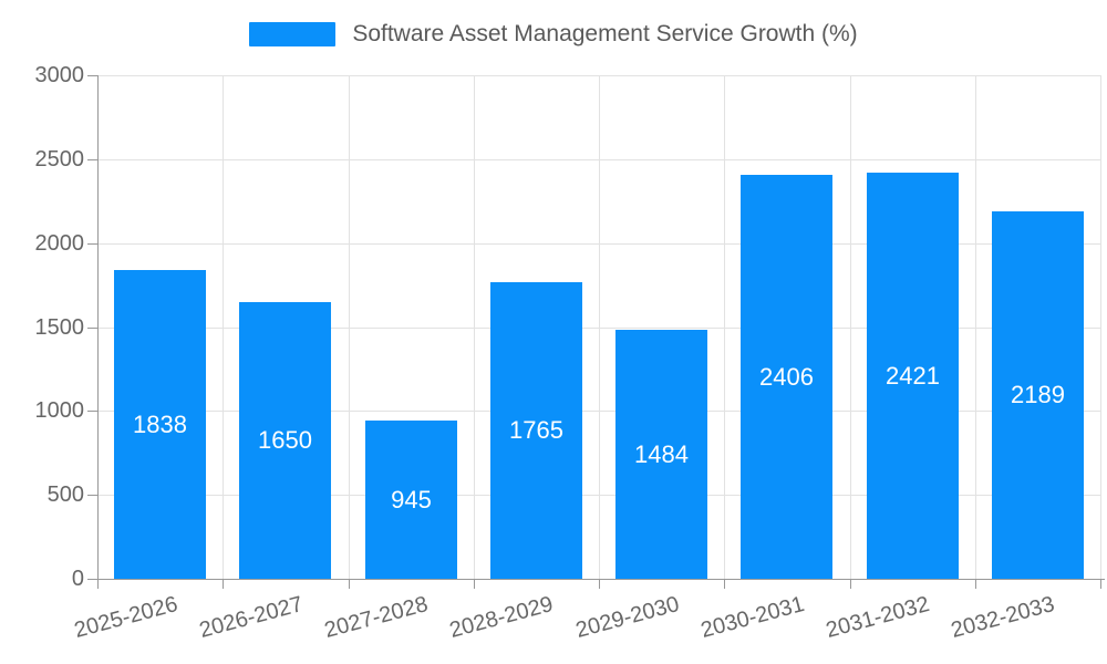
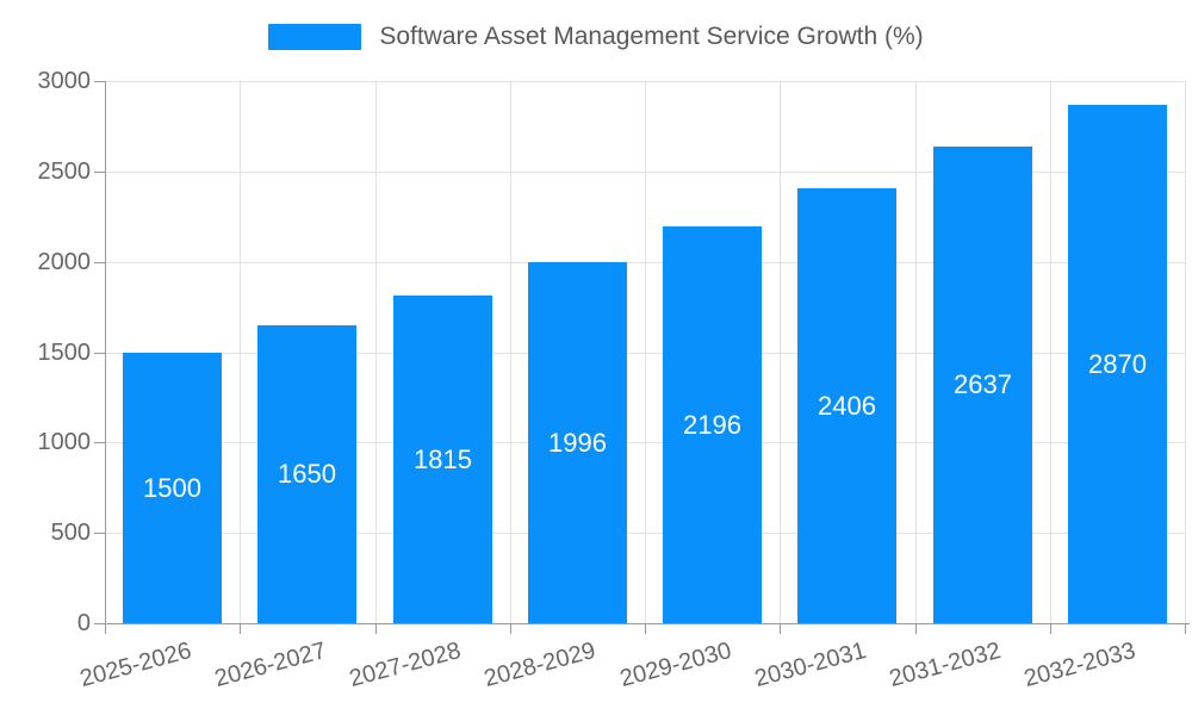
2025-2026: 1838 -> 1500
2027-2028: 945 -> 1815
2028-2029: 1765 -> 1996
2029-2030: 1484 -> 2196
2031-2032: 2421 -> 2637
2032-2033: 2189 -> 2870
